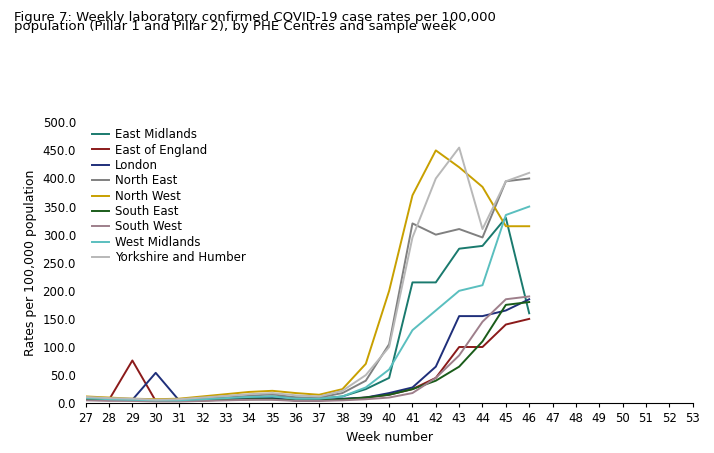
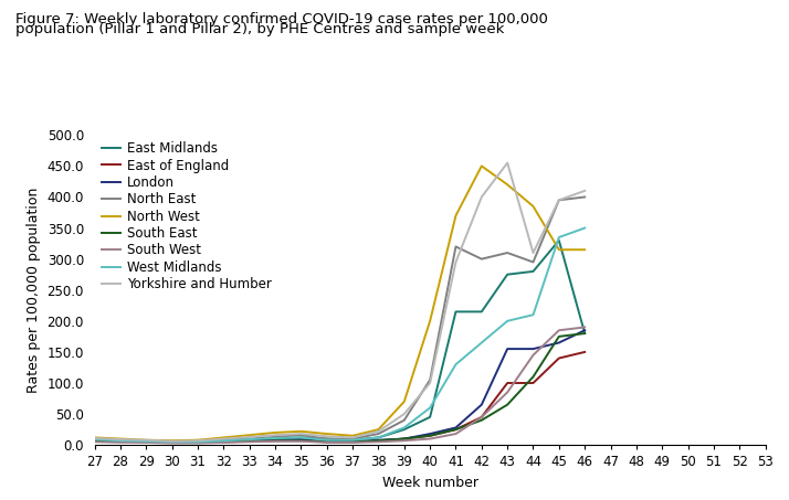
East of England/29: 76 -> 5
London/30: 54 -> 5
East Midlands/46: 160 -> 180
